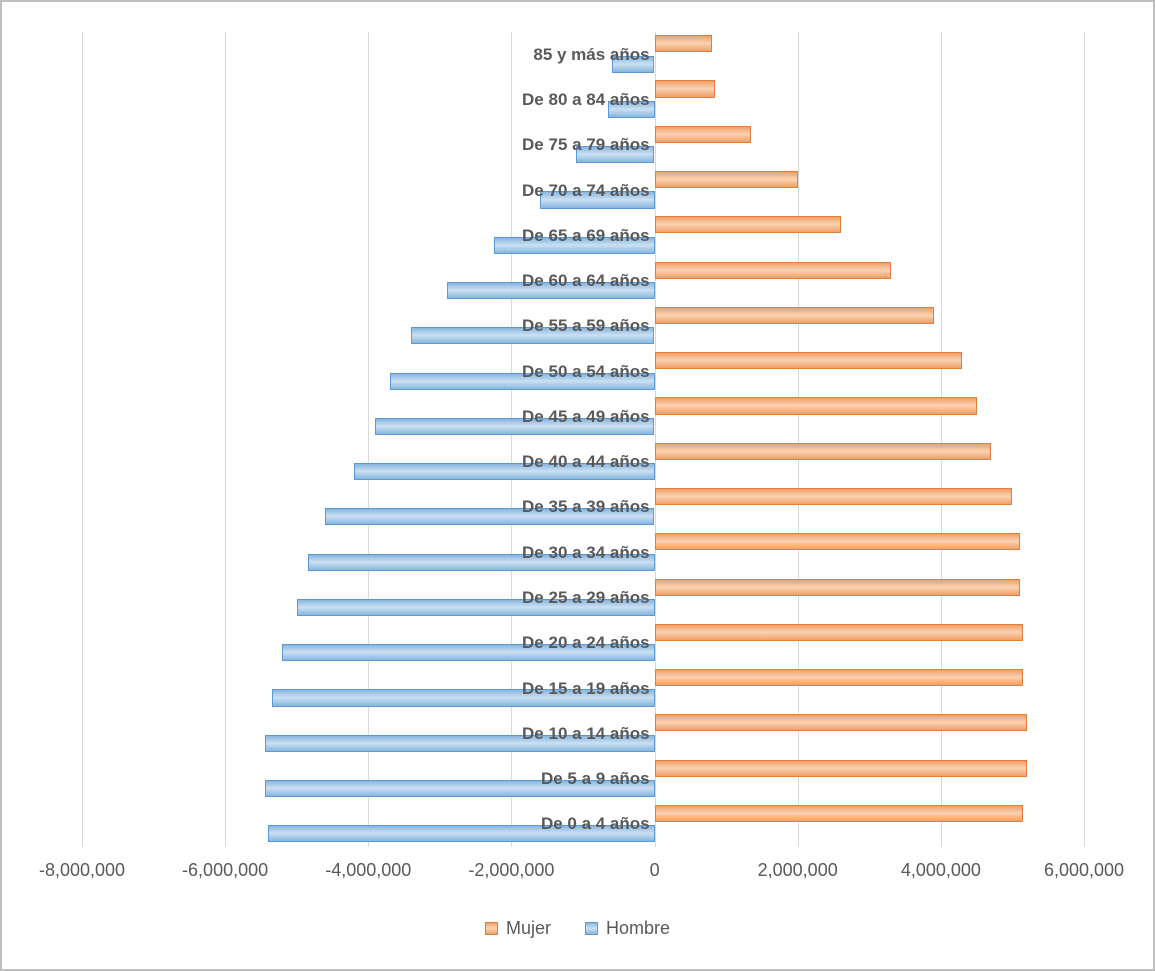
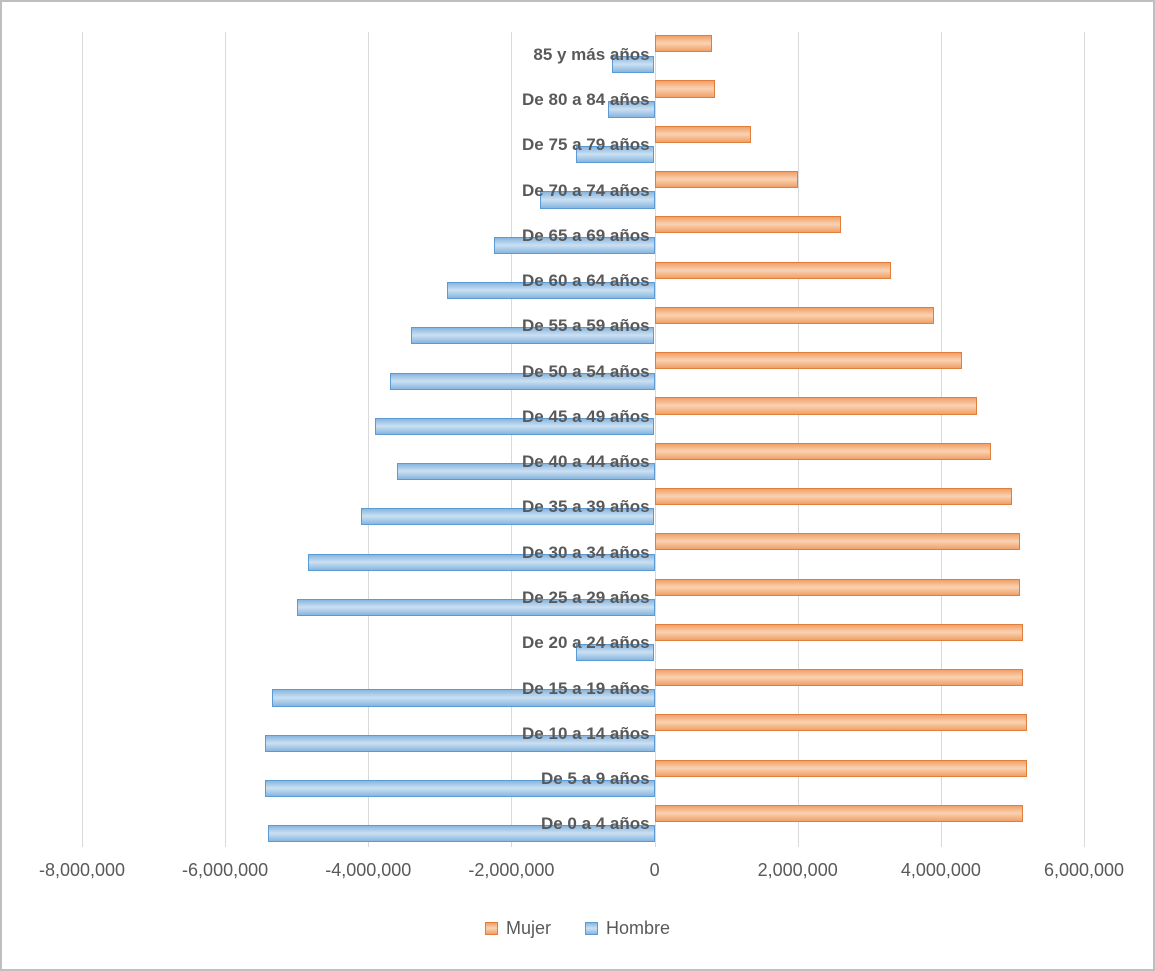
Hombre/De 40 a 44 años: -4200000 -> -3600000
Hombre/De 35 a 39 años: -4600000 -> -4100000
Hombre/De 20 a 24 años: -5200000 -> -1100000
